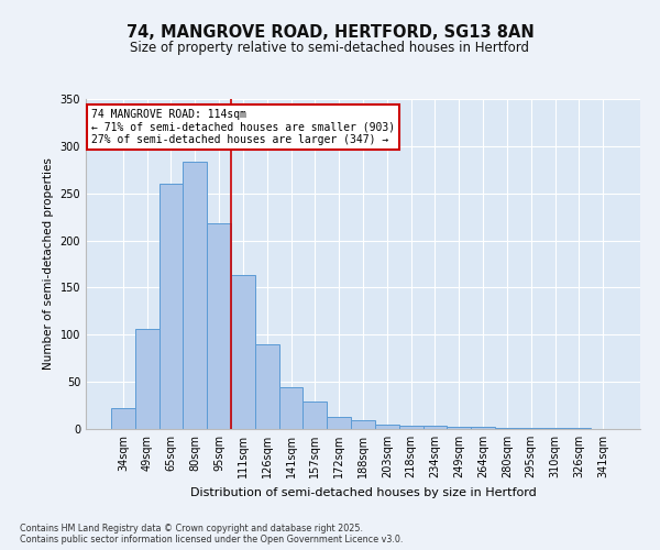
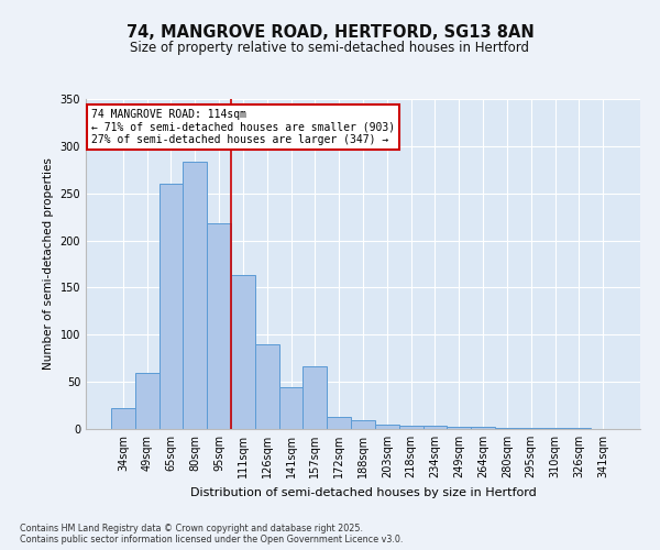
49sqm: 106 -> 60
157sqm: 29 -> 66
